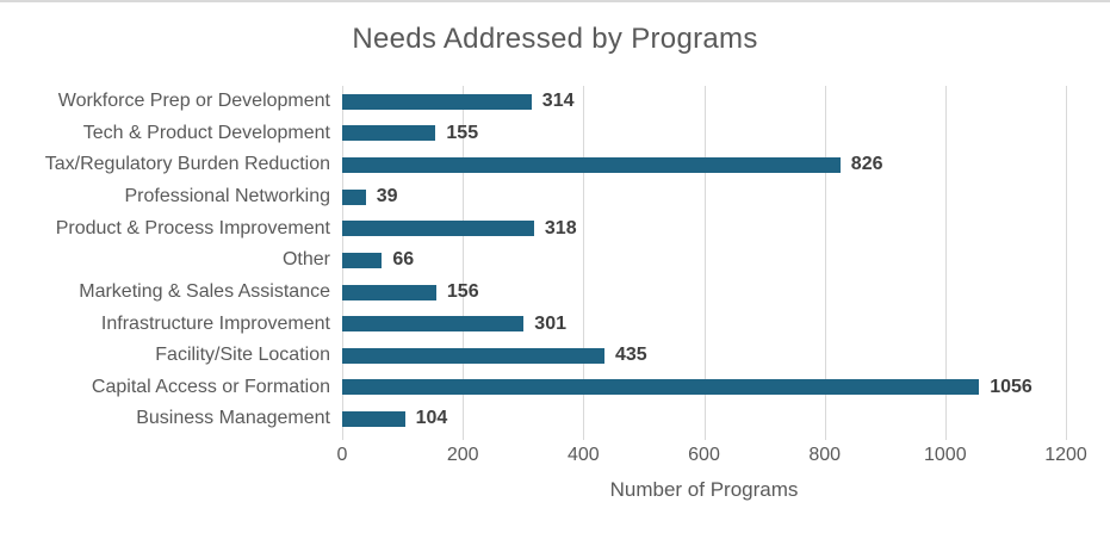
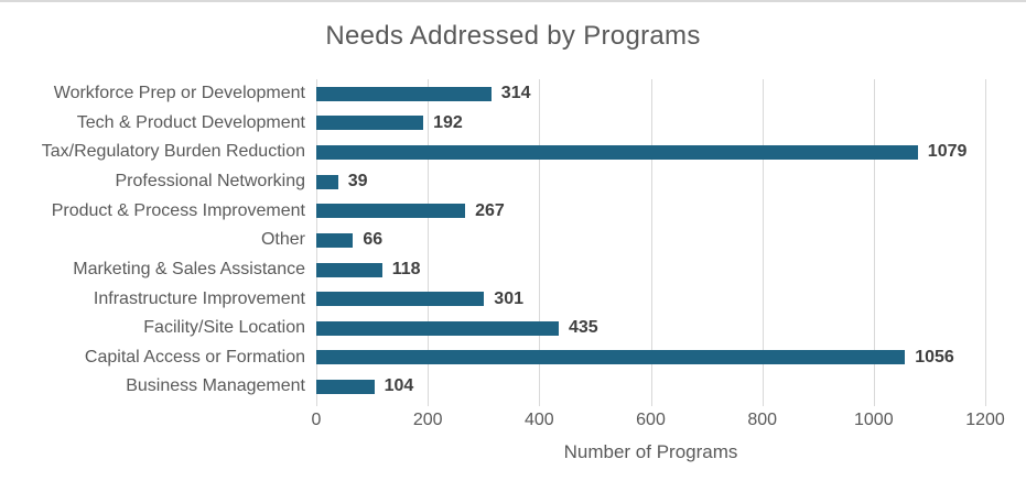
Tech & Product Development: 155 -> 192
Tax/Regulatory Burden Reduction: 826 -> 1079
Product & Process Improvement: 318 -> 267
Marketing & Sales Assistance: 156 -> 118
